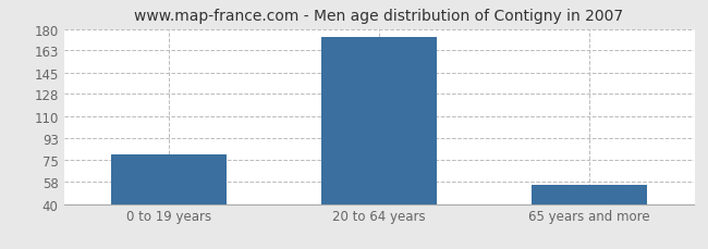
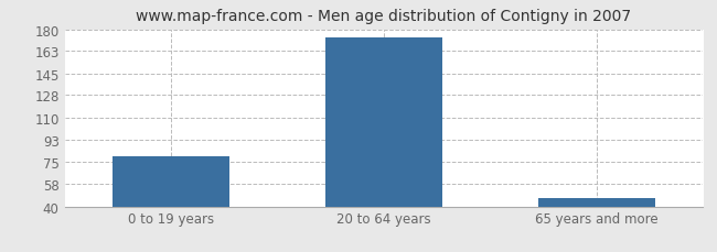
65 years and more: 55 -> 47
